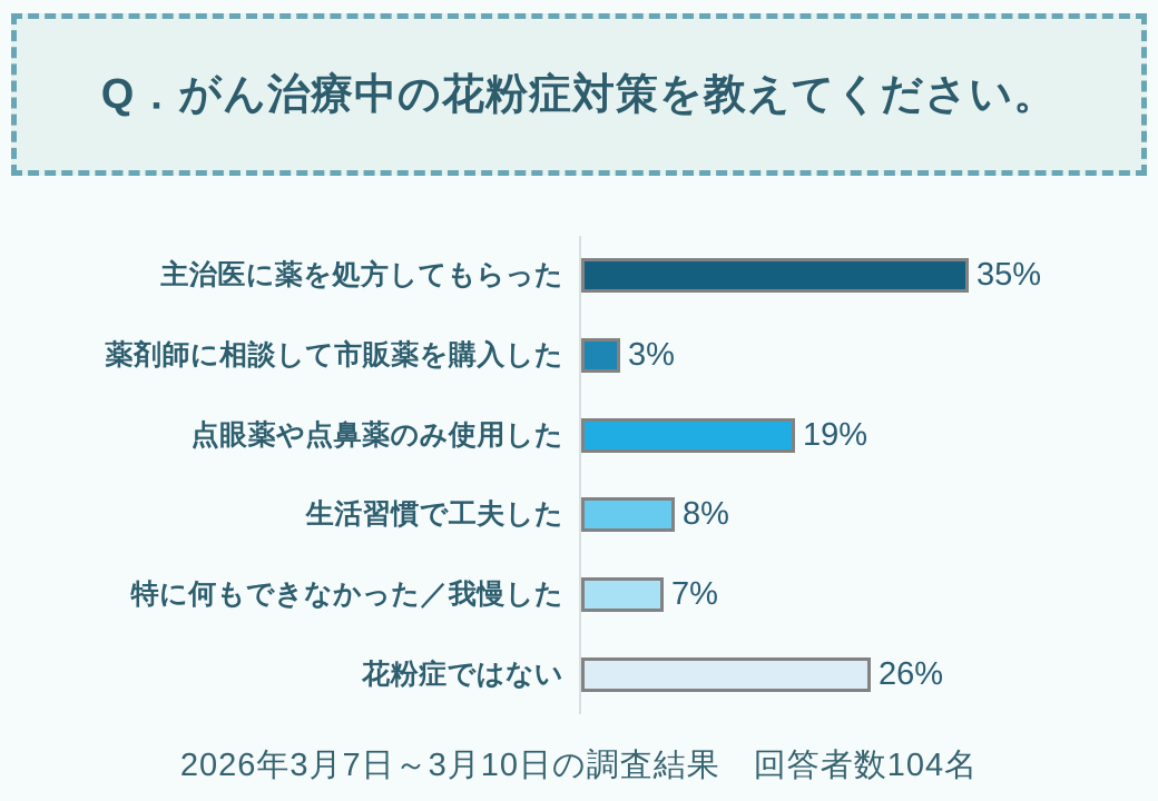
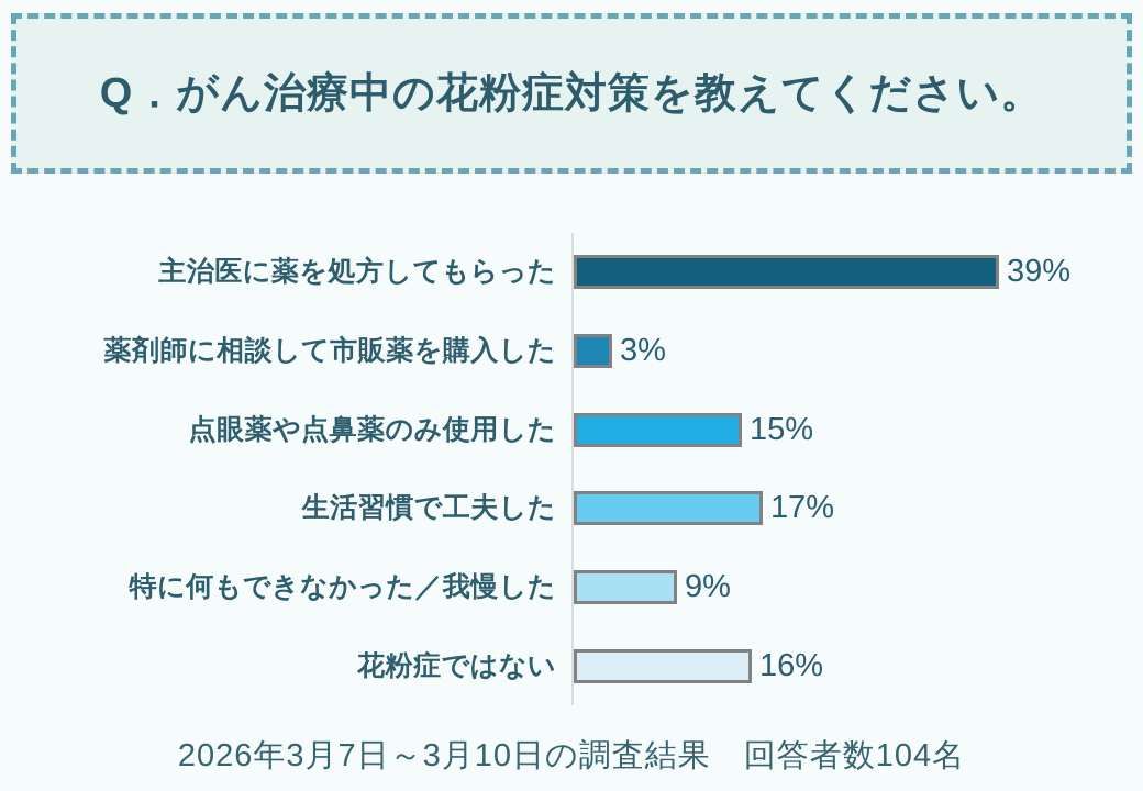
主治医に薬を処方してもらった: 35% -> 39%
点眼薬や点鼻薬のみ使用した: 19% -> 15%
生活習慣で工夫した: 8% -> 17%
特に何もできなかった／我慢した: 7% -> 9%
花粉症ではない: 26% -> 16%
